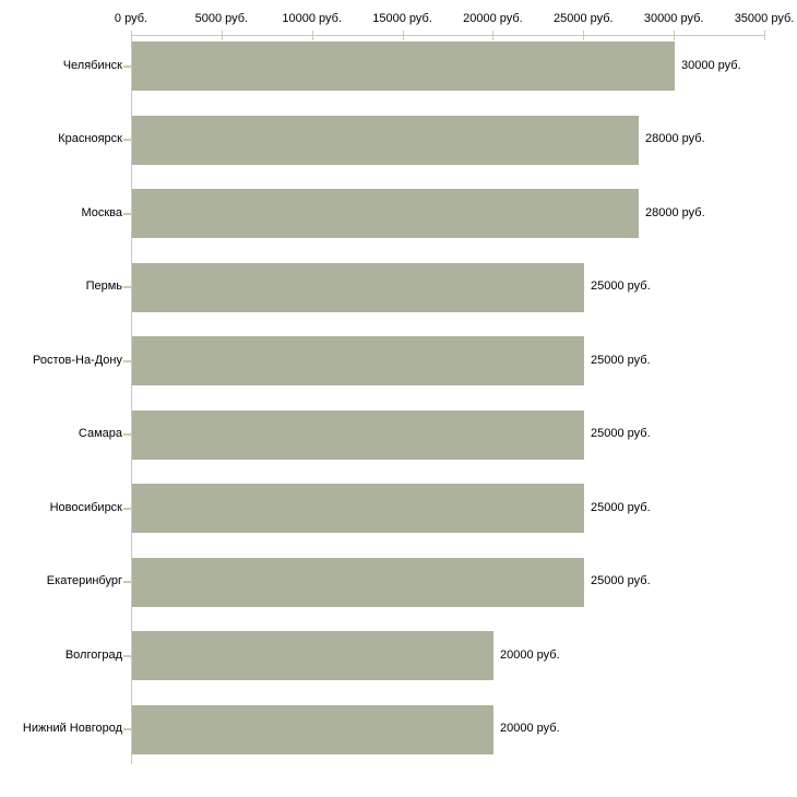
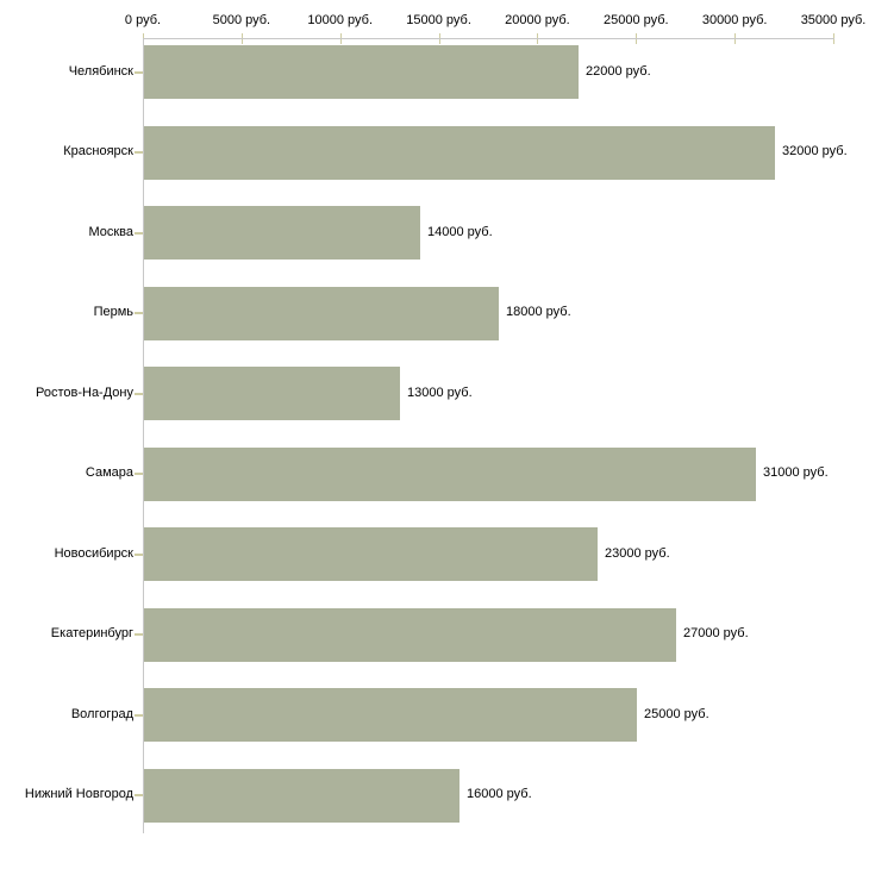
Челябинск: 30000 -> 22000
Красноярск: 28000 -> 32000
Москва: 28000 -> 14000
Пермь: 25000 -> 18000
Ростов-На-Дону: 25000 -> 13000
Самара: 25000 -> 31000
Новосибирск: 25000 -> 23000
Екатеринбург: 25000 -> 27000
Волгоград: 20000 -> 25000
Нижний Новгород: 20000 -> 16000
